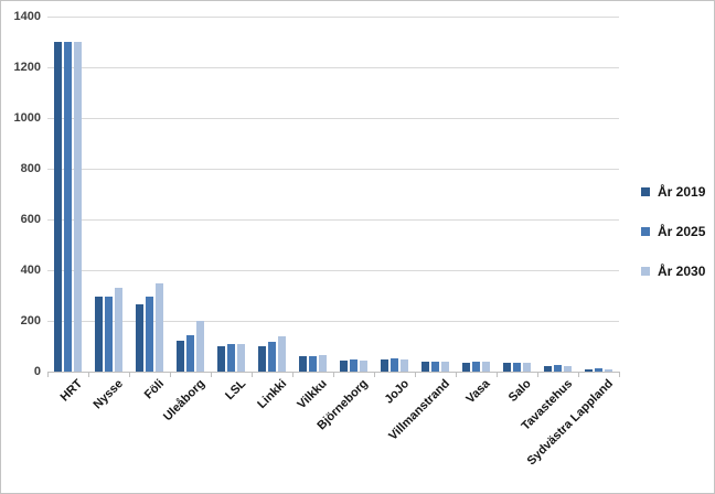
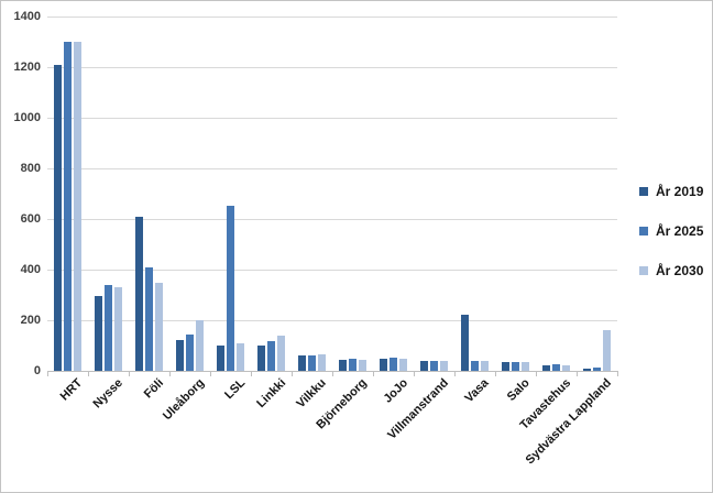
År 2019/HRT: 1300 -> 1210
År 2025/Nysse: 300 -> 340
År 2019/Föli: 260 -> 610
År 2025/Föli: 300 -> 410
År 2025/LSL: 110 -> 650
År 2019/Vasa: 40 -> 220
År 2030/Sydvästra Lappland: 10 -> 160
